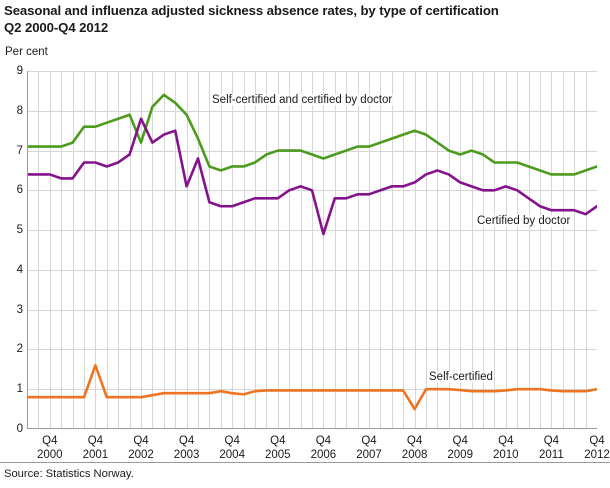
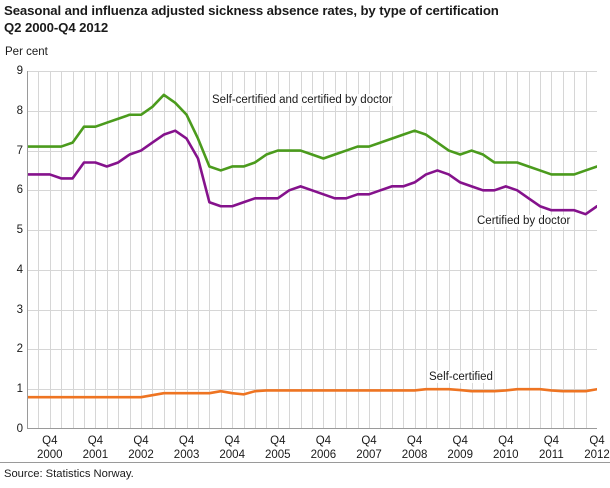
Self-certified/Q4 2001: 1.6 -> 0.8
Self-certified and certified by doctor/Q4 2002: 7.2 -> 7.9
Certified by doctor/Q4 2002: 7.8 -> 7.0
Certified by doctor/Q4 2003: 6.1 -> 7.3
Certified by doctor/Q4 2006: 4.9 -> 5.9
Self-certified/Q4 2008: 0.5 -> 1.0
